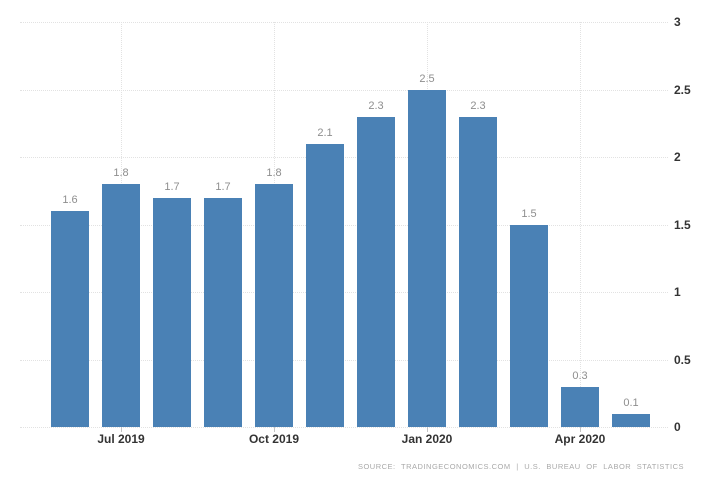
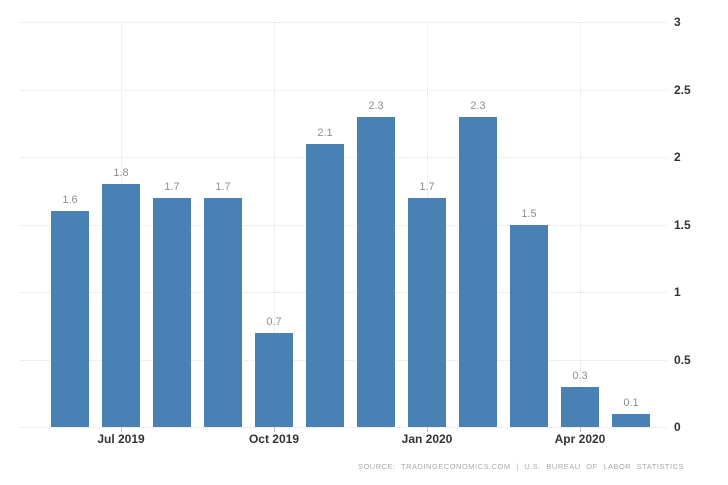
Oct 2019: 1.8 -> 0.7
Jan 2020: 2.5 -> 1.7
